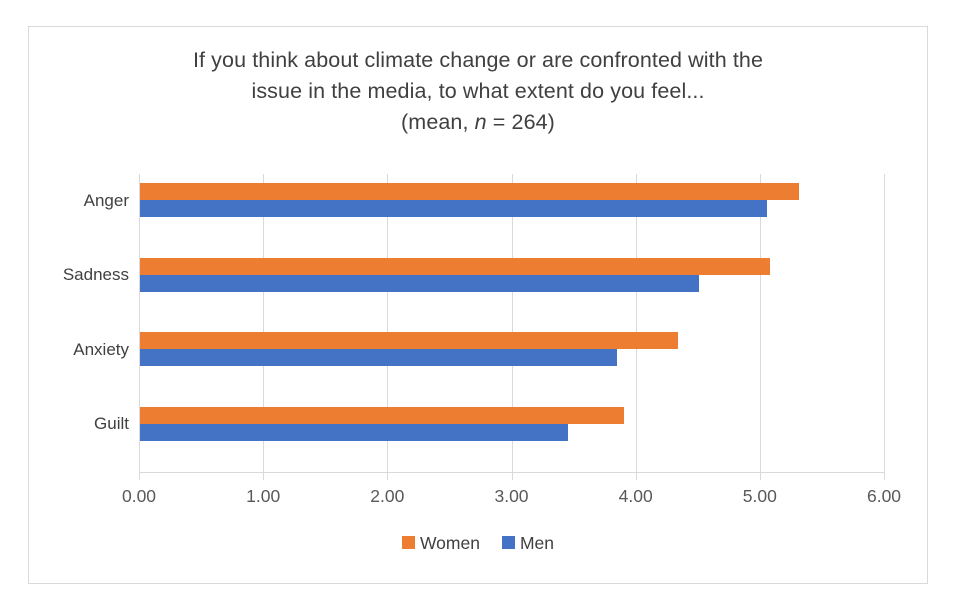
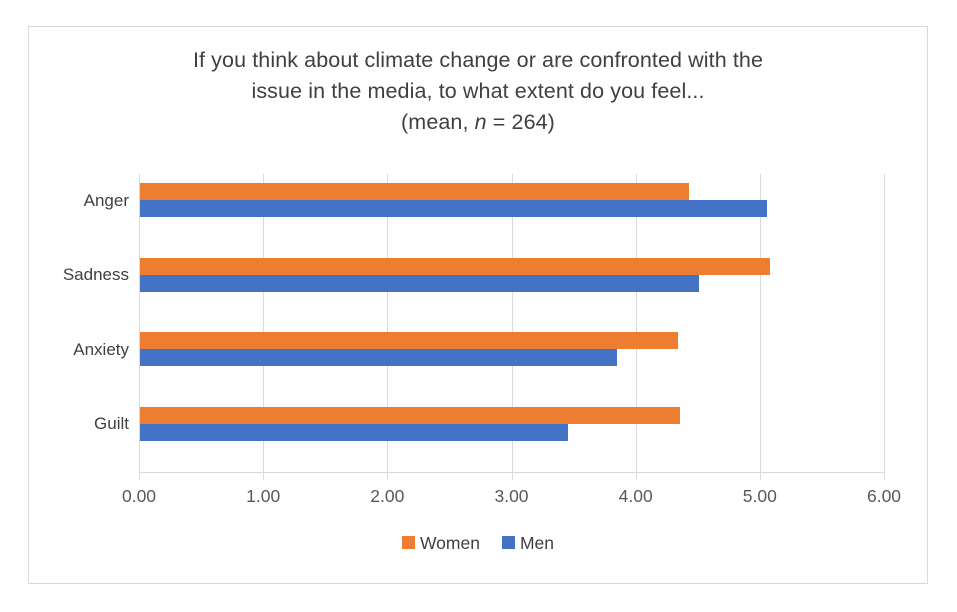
Women/Anger: 5.31 -> 4.42
Women/Guilt: 3.90 -> 4.35
